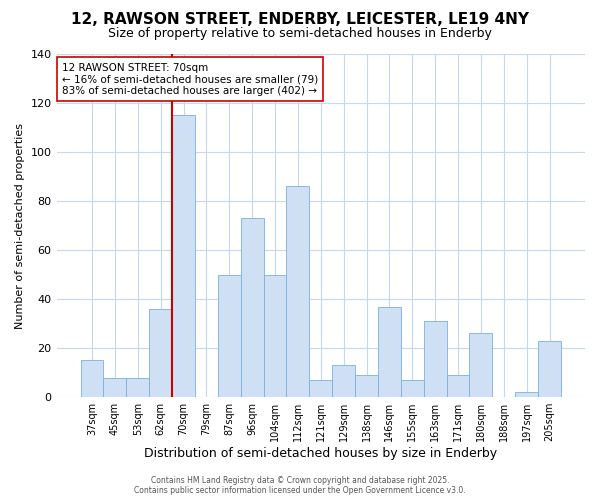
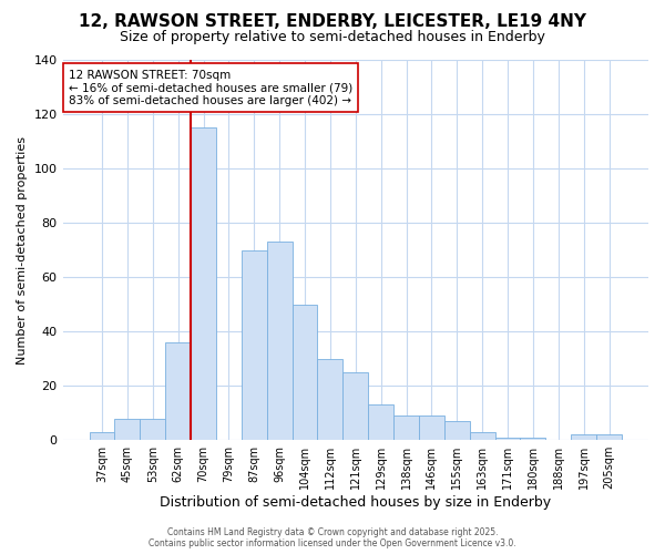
37sqm: 15 -> 3
87sqm: 50 -> 70
112sqm: 86 -> 30
121sqm: 7 -> 25
146sqm: 37 -> 9
163sqm: 31 -> 3
171sqm: 9 -> 1
180sqm: 26 -> 1
205sqm: 23 -> 2
